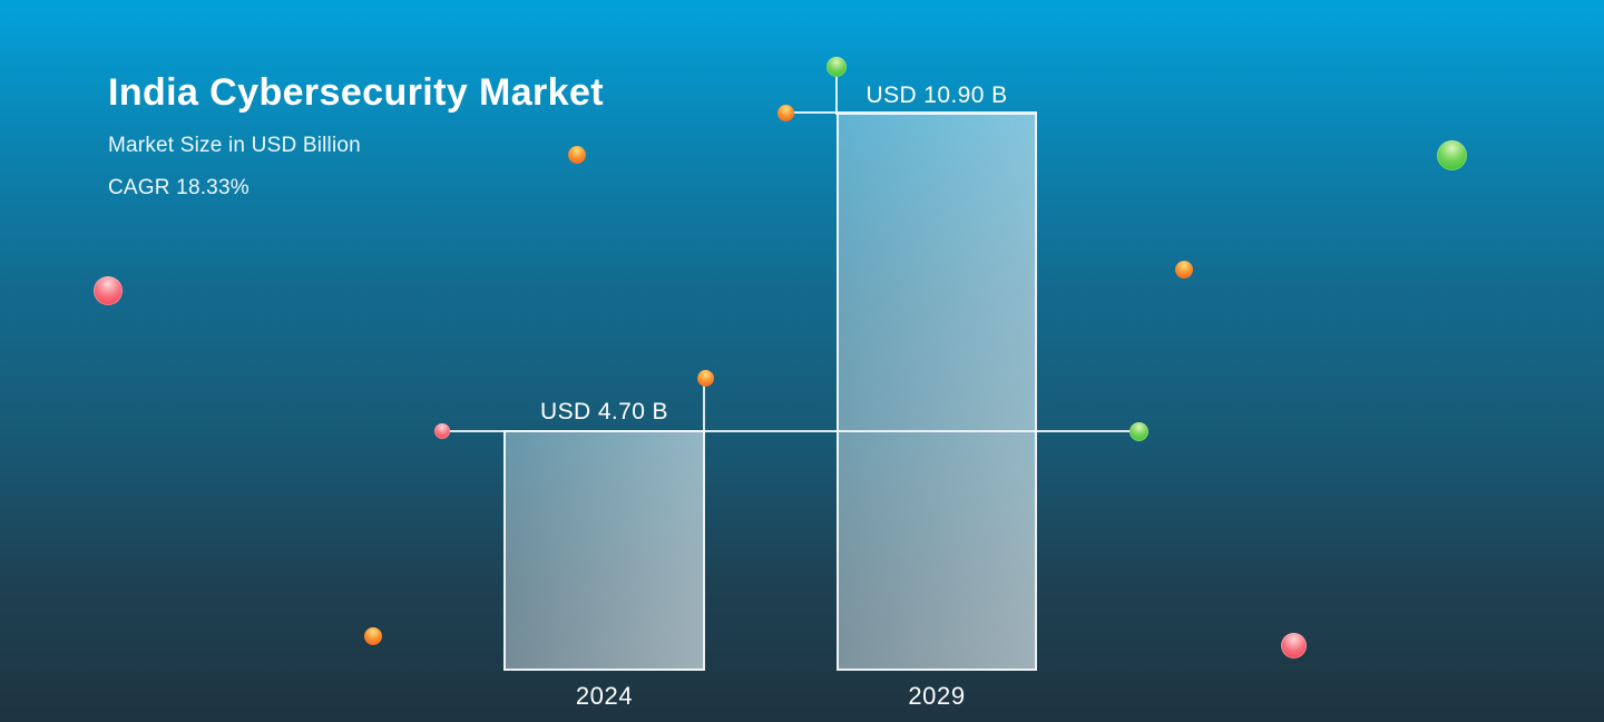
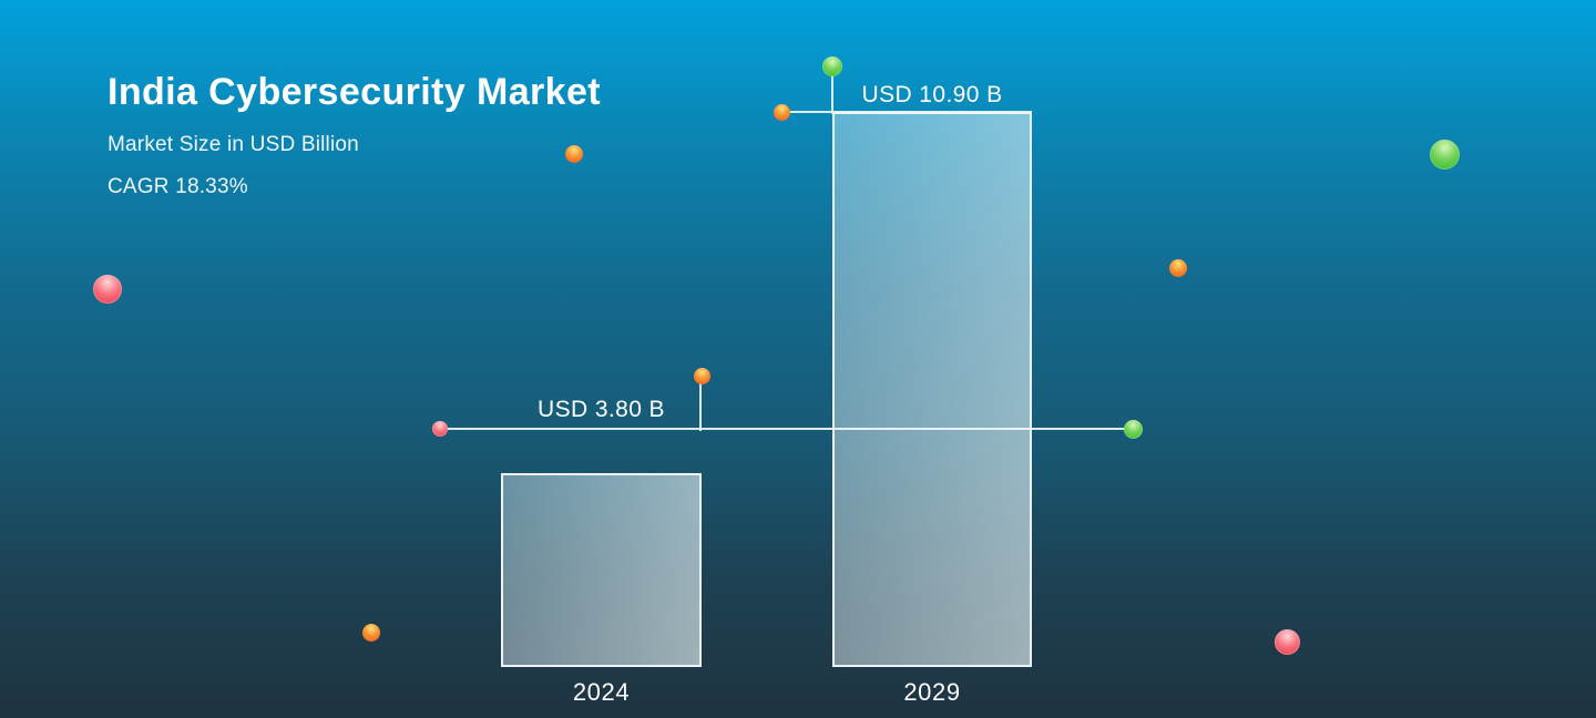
2024: 4.70 -> 3.80
